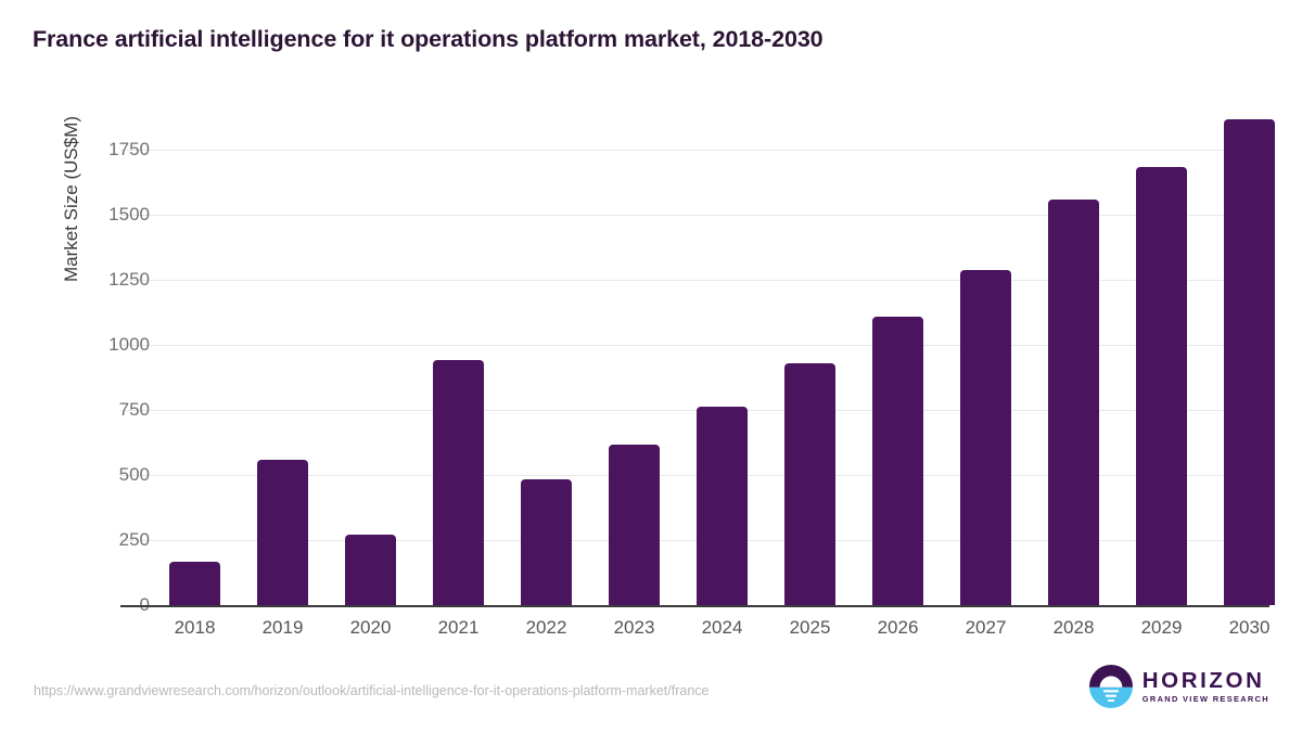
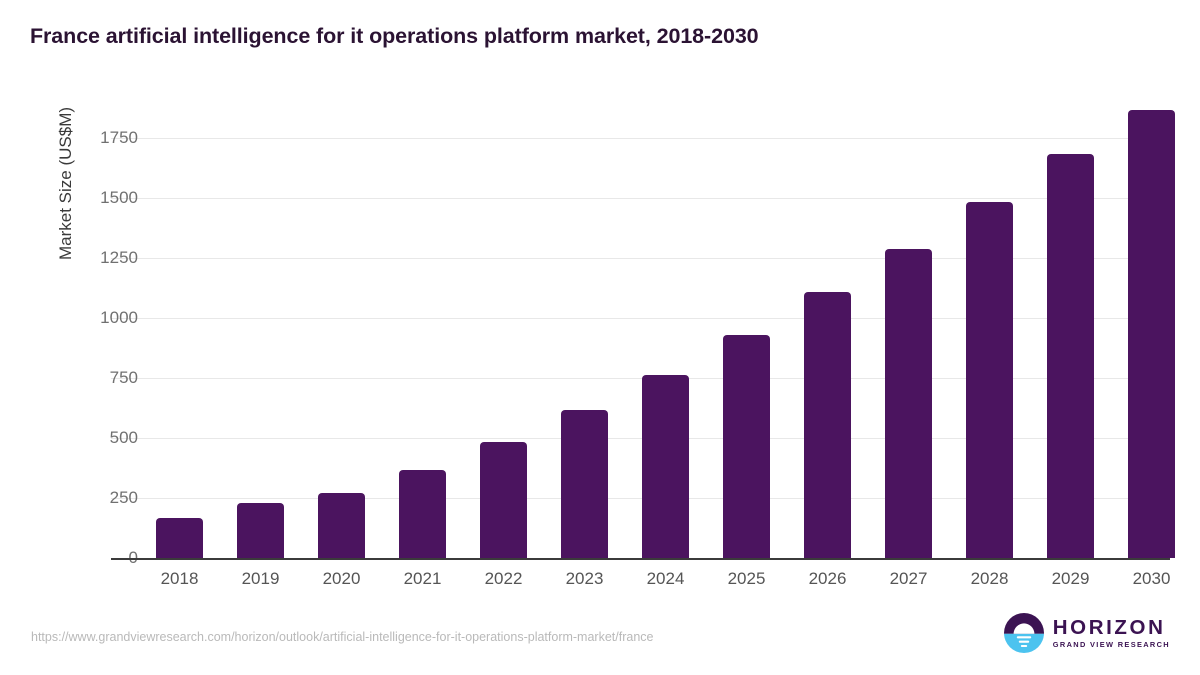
2019: 560 -> 230
2021: 940 -> 370
2028: 1560 -> 1480
